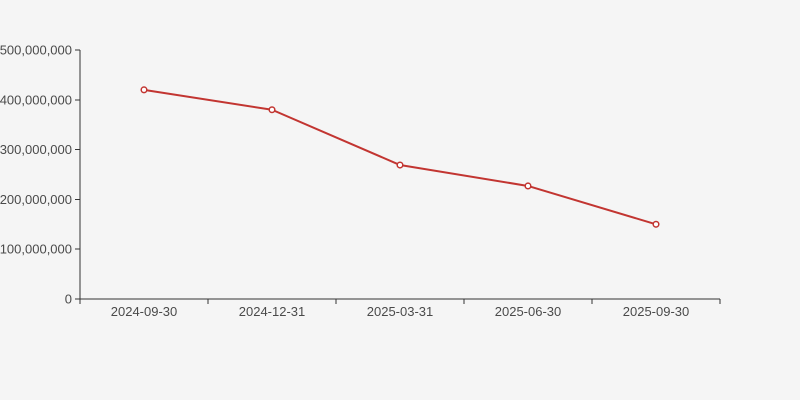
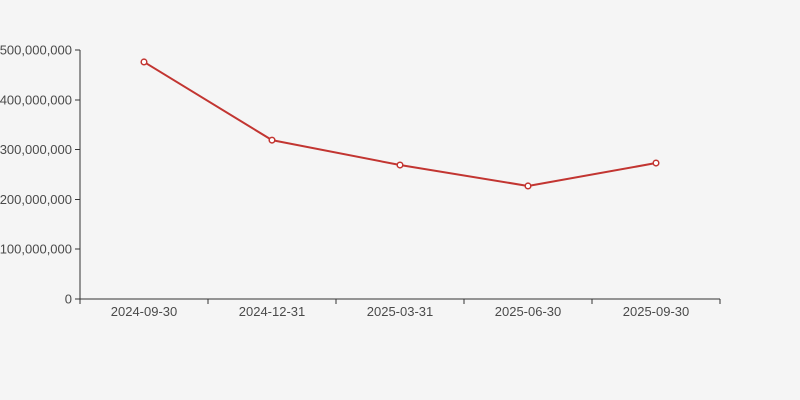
2024-09-30: 420000000 -> 480000000
2024-12-31: 380000000 -> 320000000
2025-09-30: 150000000 -> 270000000
